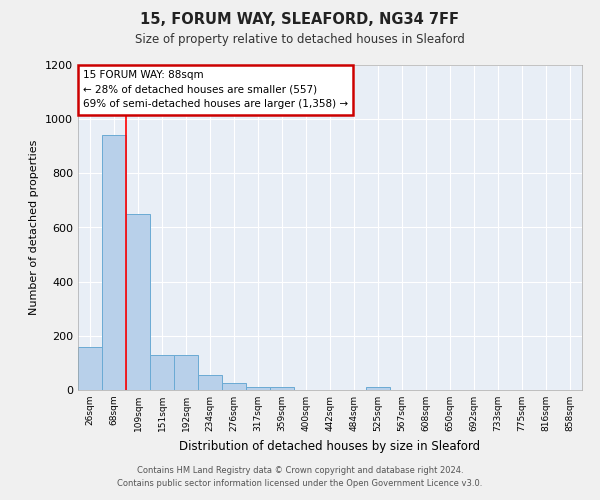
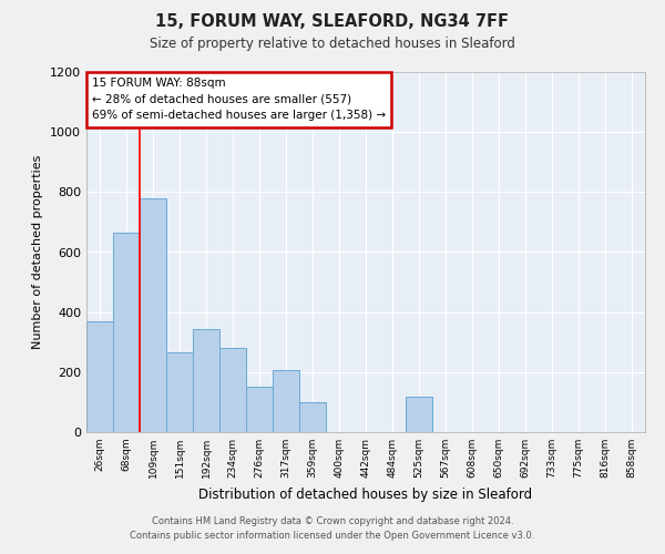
26sqm: 160 -> 370
68sqm: 940 -> 665
109sqm: 650 -> 780
151sqm: 130 -> 265
192sqm: 130 -> 345
234sqm: 57 -> 280
276sqm: 25 -> 150
317sqm: 12 -> 205
359sqm: 12 -> 100
525sqm: 12 -> 120
